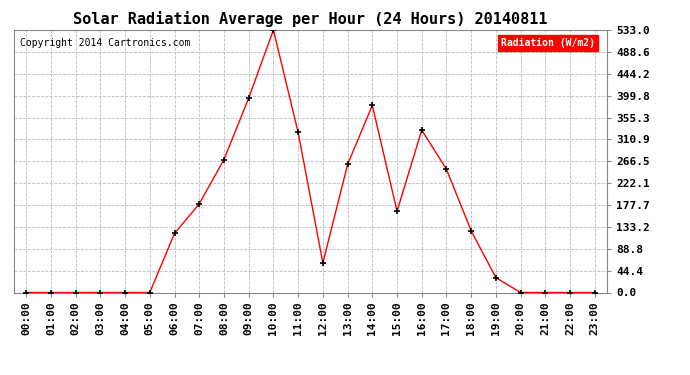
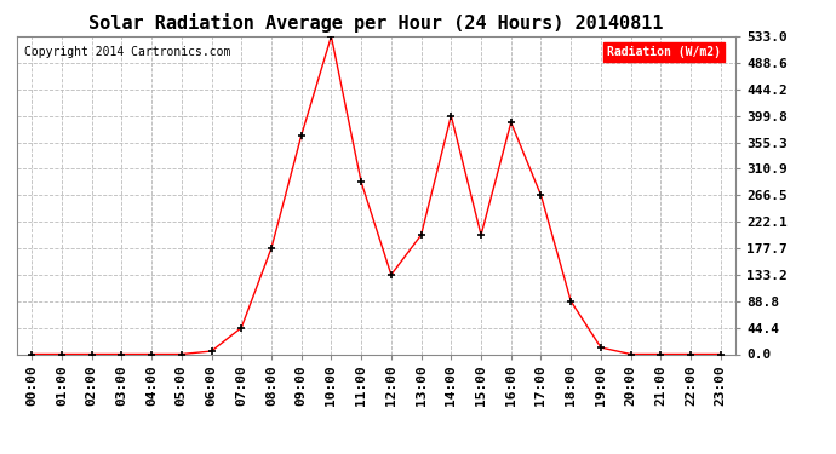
06:00: 120 -> 5
07:00: 180 -> 44
08:00: 270 -> 178
09:00: 395 -> 366
11:00: 325 -> 288
12:00: 60 -> 133
13:00: 260 -> 200
14:00: 380 -> 400
15:00: 165 -> 200
16:00: 330 -> 388
17:00: 250 -> 266
18:00: 125 -> 89
19:00: 30 -> 11
